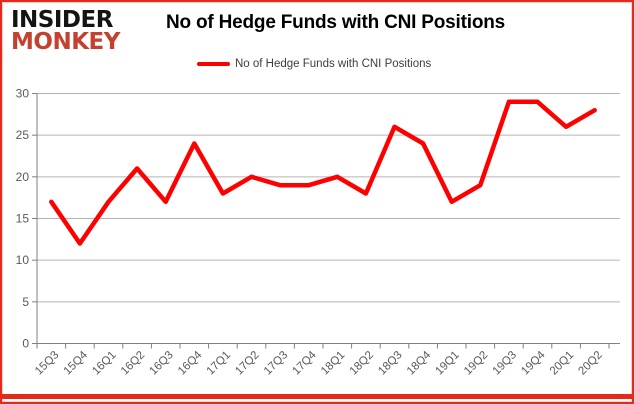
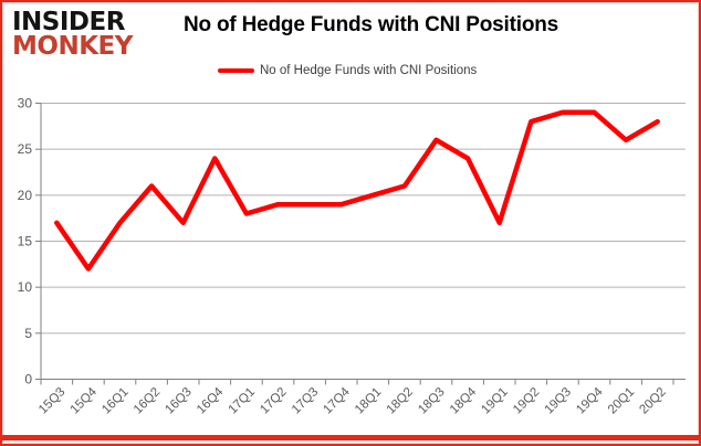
17Q2: 20 -> 19
18Q2: 18 -> 21
19Q2: 19 -> 28
